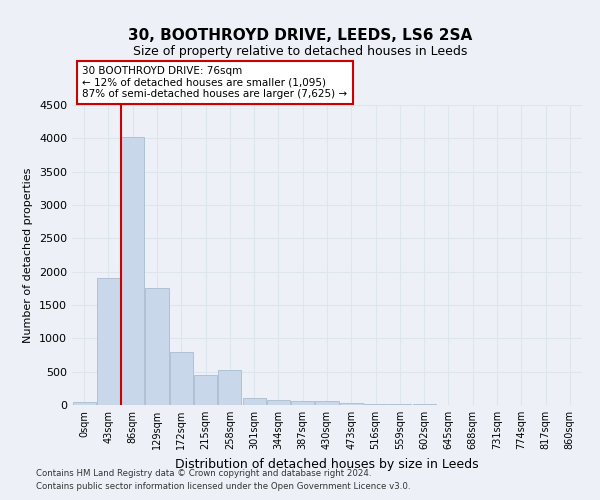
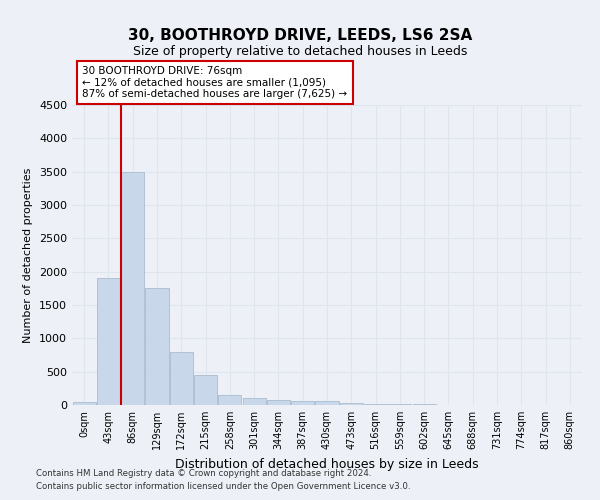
86sqm: 4020 -> 3500
258sqm: 520 -> 150
